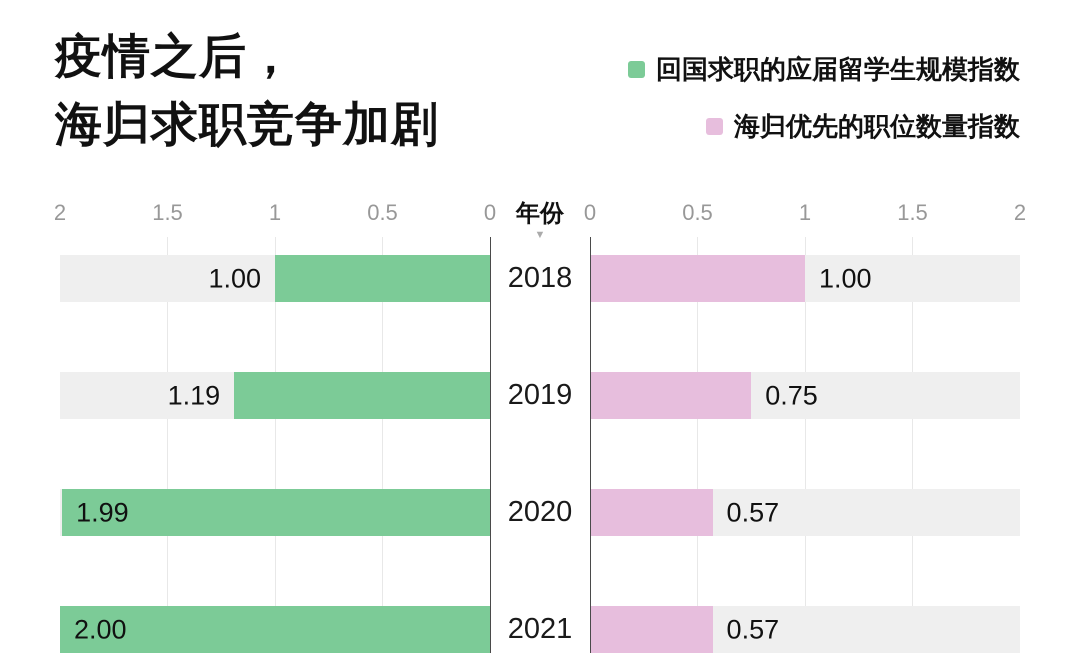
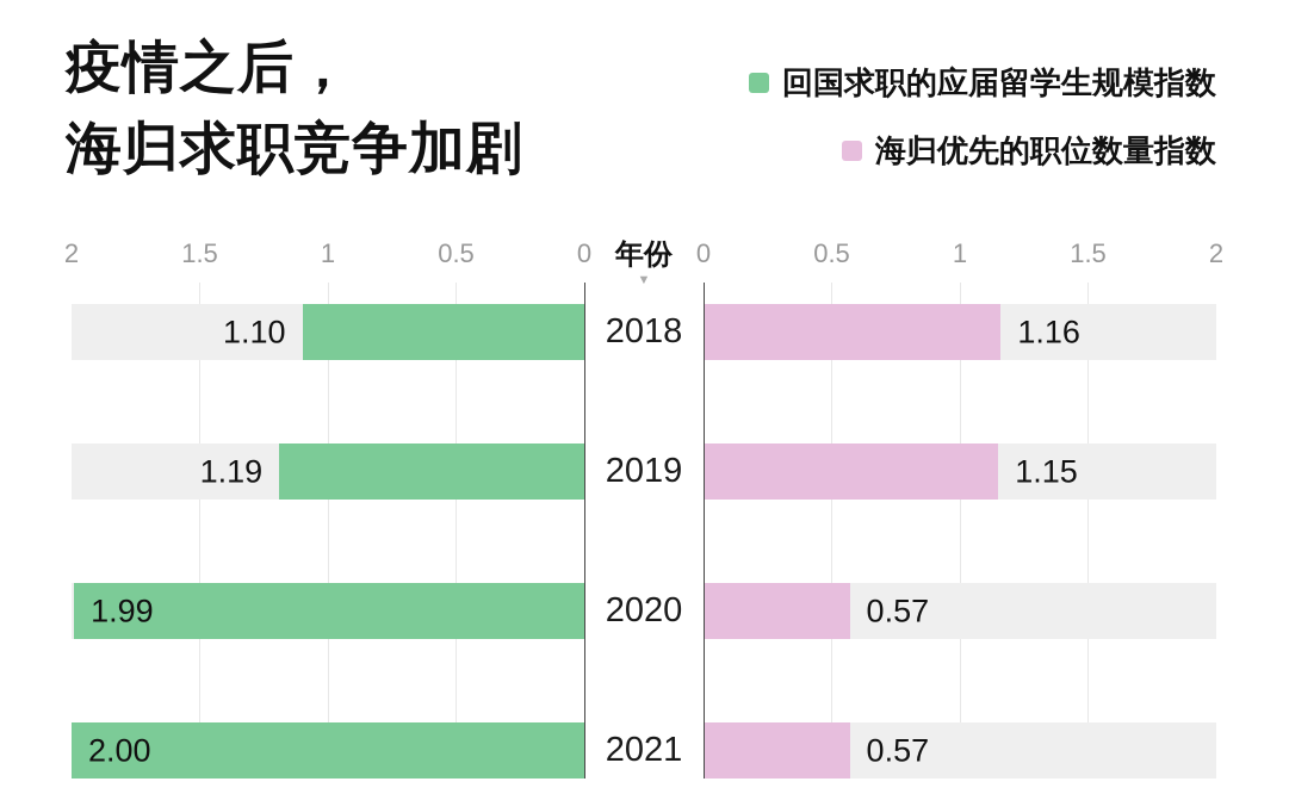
回国求职的应届留学生规模指数/2018: 1.00 -> 1.10
海归优先的职位数量指数/2018: 1.00 -> 1.16
海归优先的职位数量指数/2019: 0.75 -> 1.15
